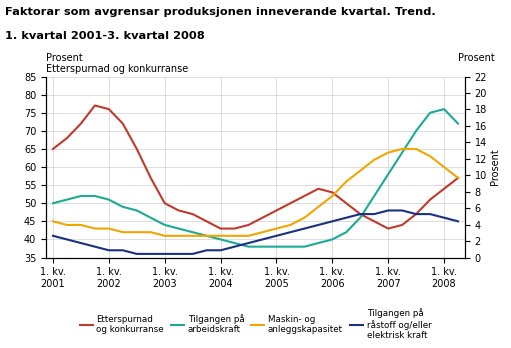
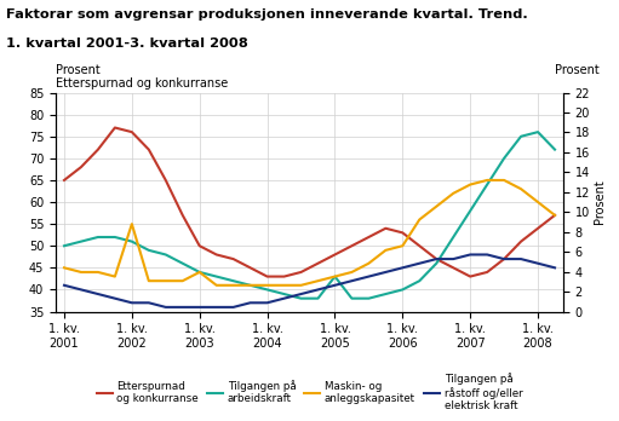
Maskin- og anleggskapasitet/1. kv. 2002: 43 -> 55
Maskin- og anleggskapasitet/1. kv. 2003: 41 -> 44
Tilgangen på arbeidskraft/1. kv. 2005: 38 -> 43
Maskin- og anleggskapasitet/1. kv. 2006: 52 -> 50
